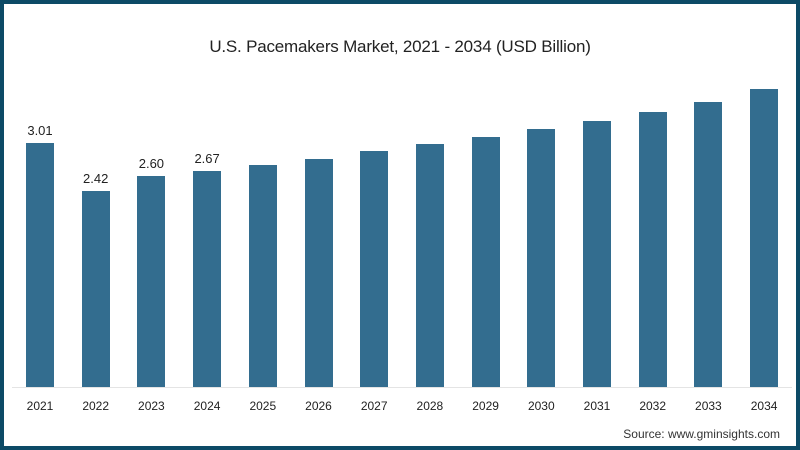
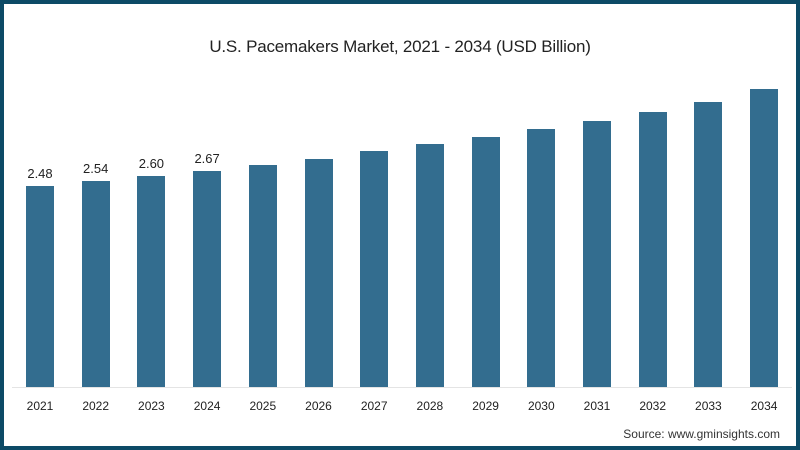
2021: 3.01 -> 2.48
2022: 2.42 -> 2.54
